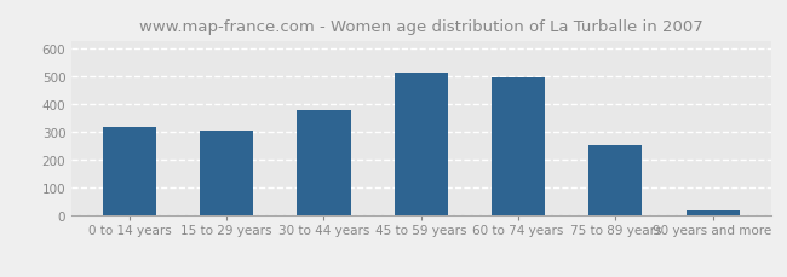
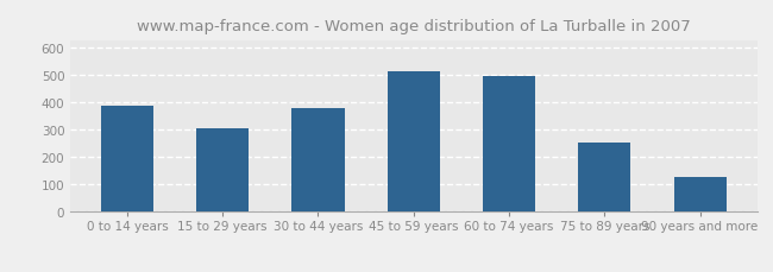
0 to 14 years: 320 -> 390
90 years and more: 17 -> 130
